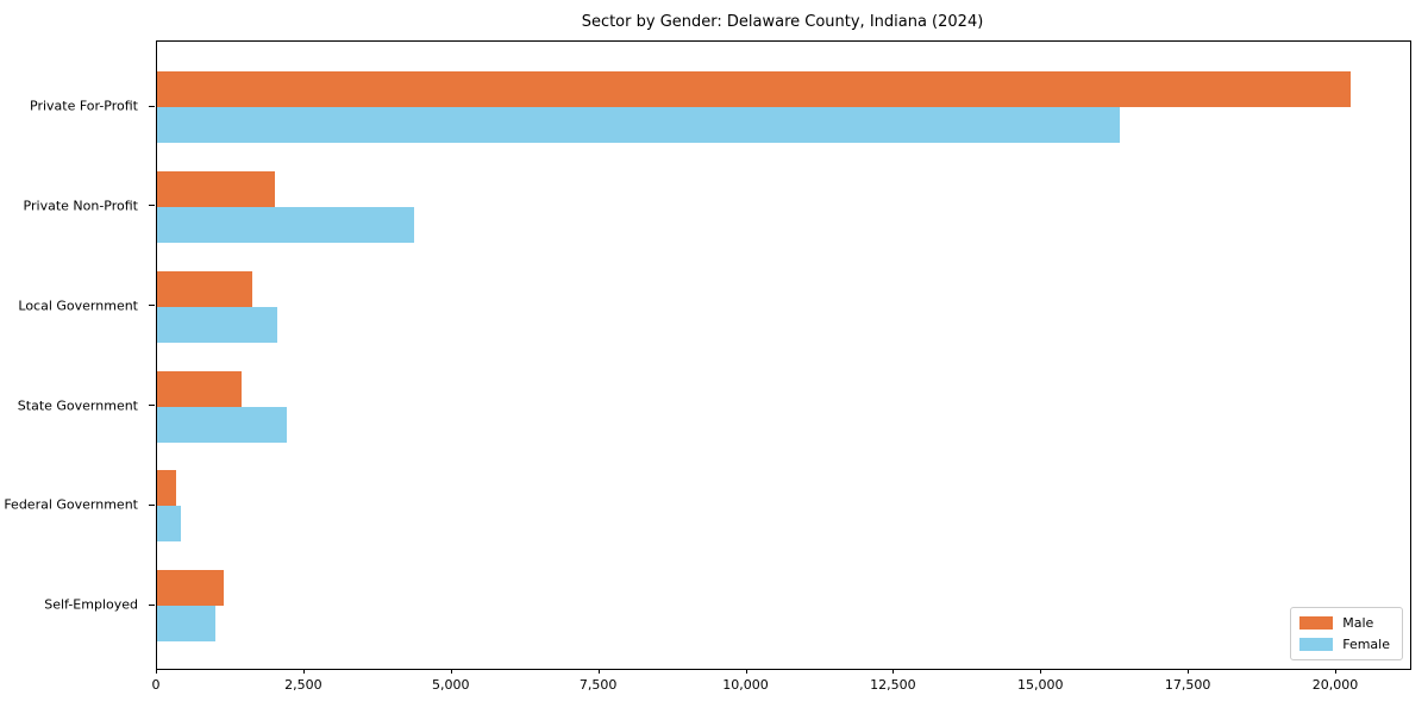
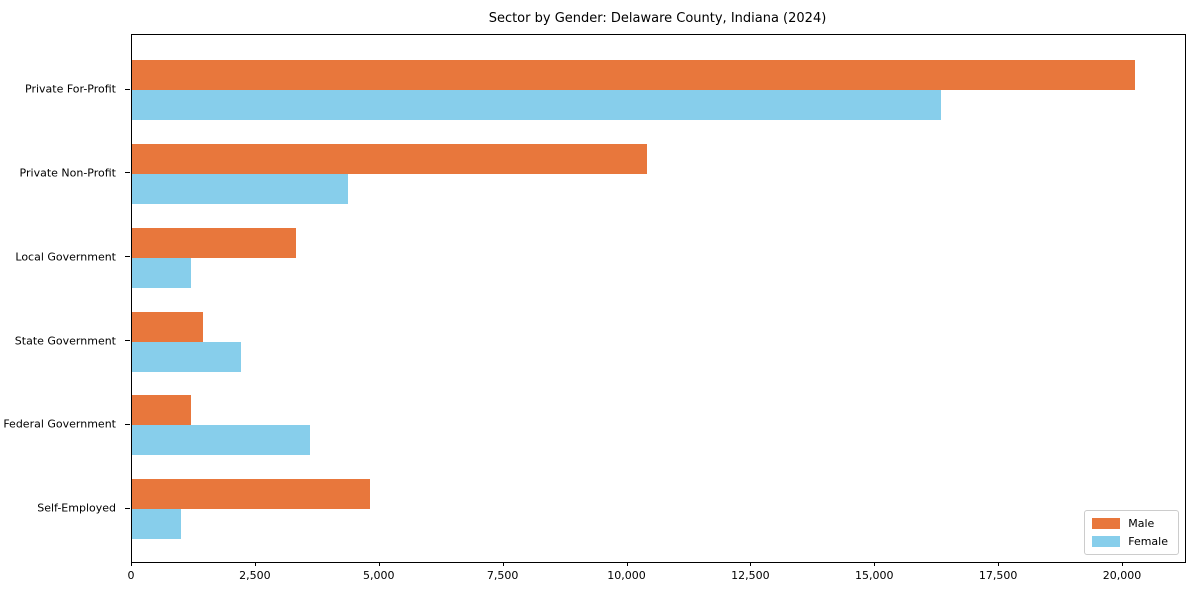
Male/Private Non-Profit: 2000 -> 10400
Male/Local Government: 1600 -> 3300
Female/Local Government: 2000 -> 1200
Male/Federal Government: 300 -> 1200
Female/Federal Government: 400 -> 3600
Male/Self-Employed: 1100 -> 4800
